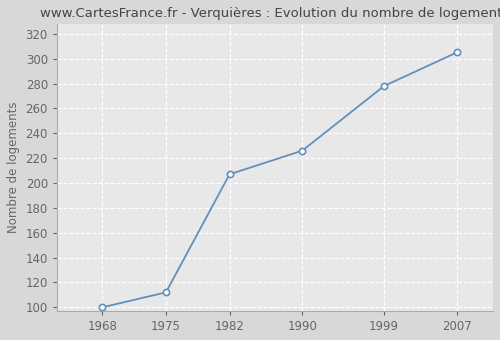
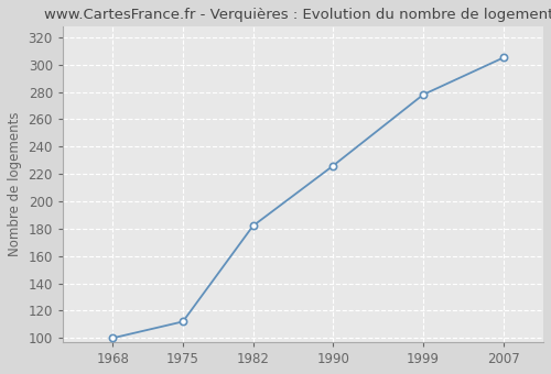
1982: 207 -> 182
